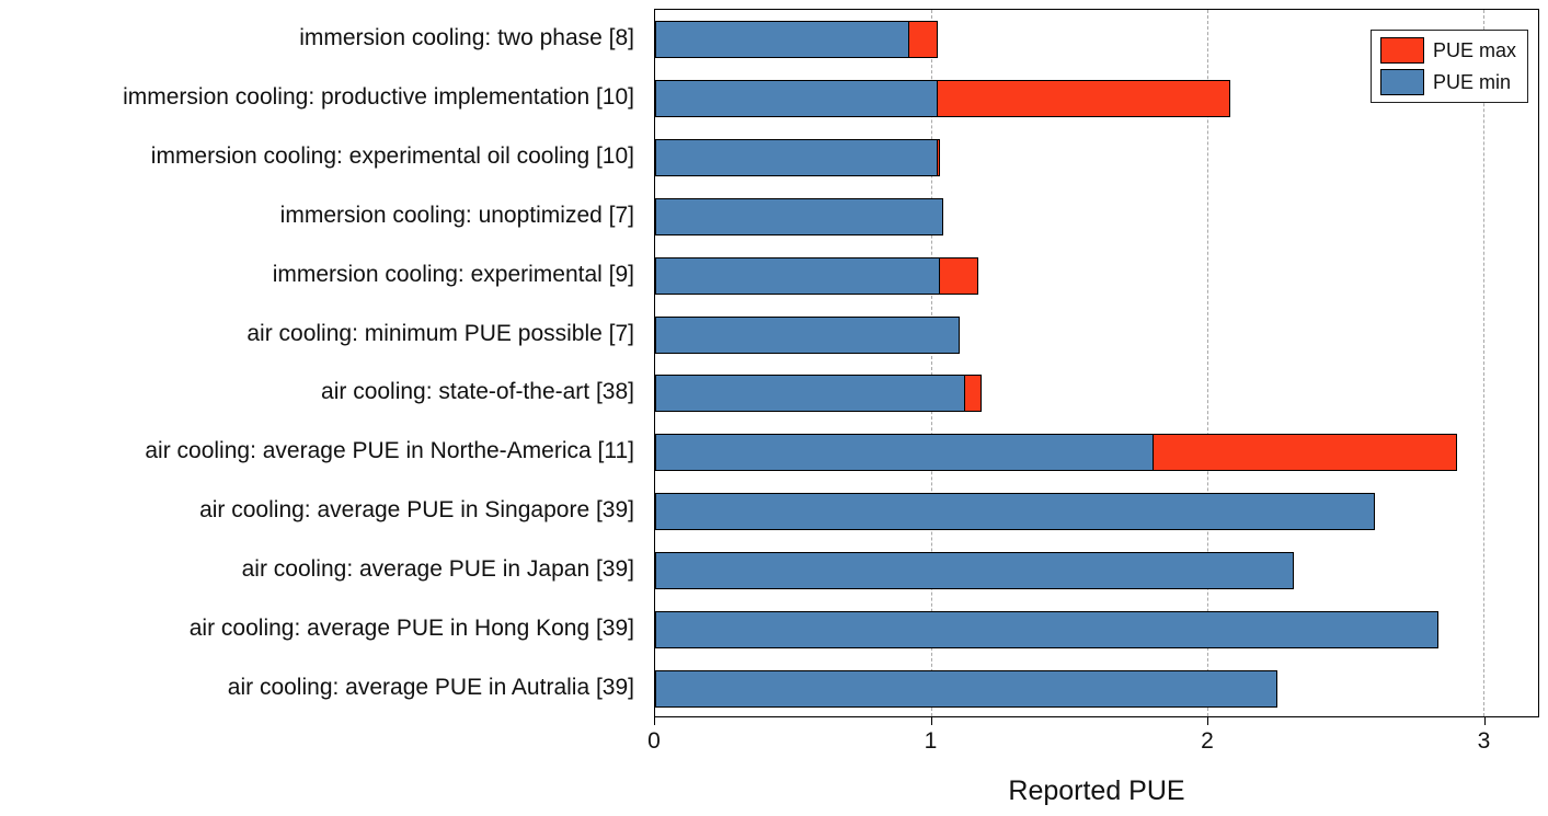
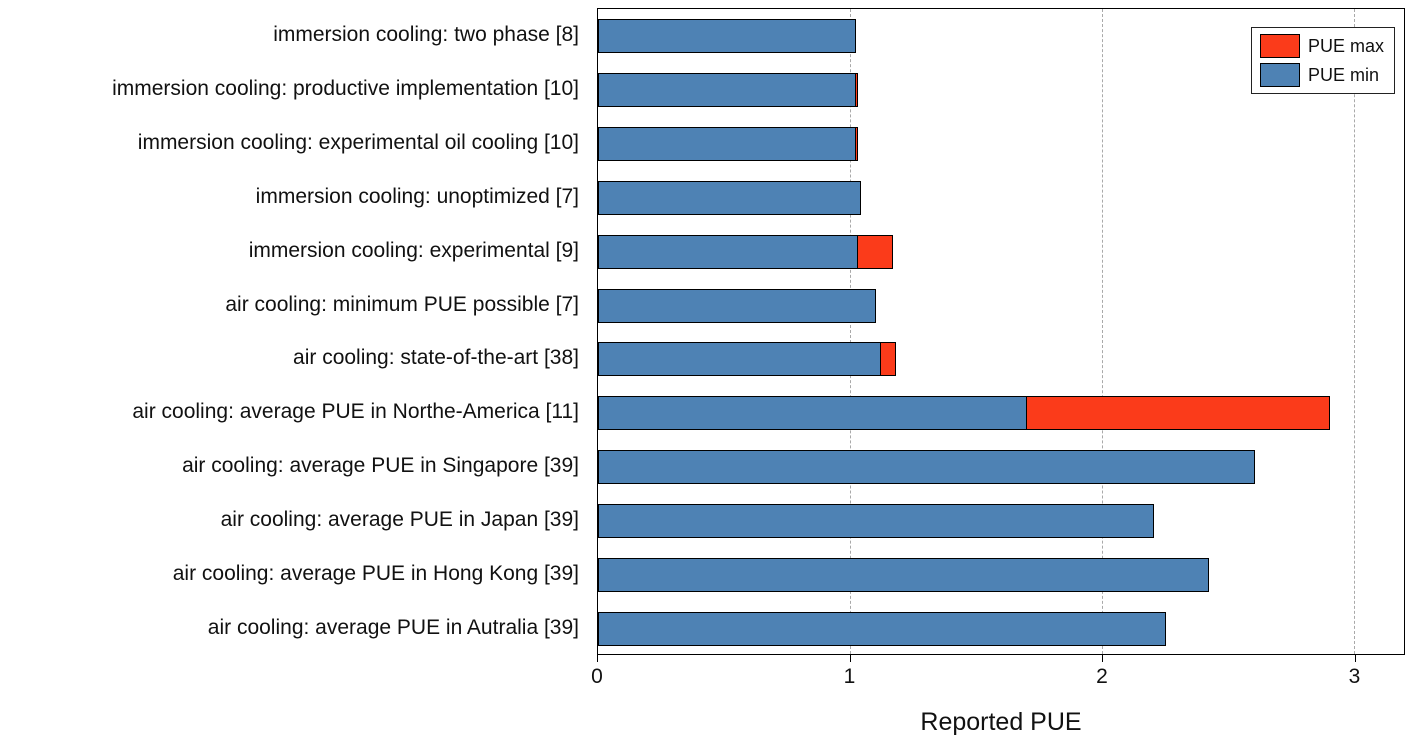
PUE min/immersion cooling: two phase [8]: 0.92 -> 1.02
PUE max/immersion cooling: productive implementation [10]: 2.08 -> 1.03
PUE min/air cooling: average PUE in Northe-America [11]: 1.80 -> 1.70
PUE min/air cooling: average PUE in Japan [39]: 2.31 -> 2.20
PUE min/air cooling: average PUE in Hong Kong [39]: 2.83 -> 2.42
